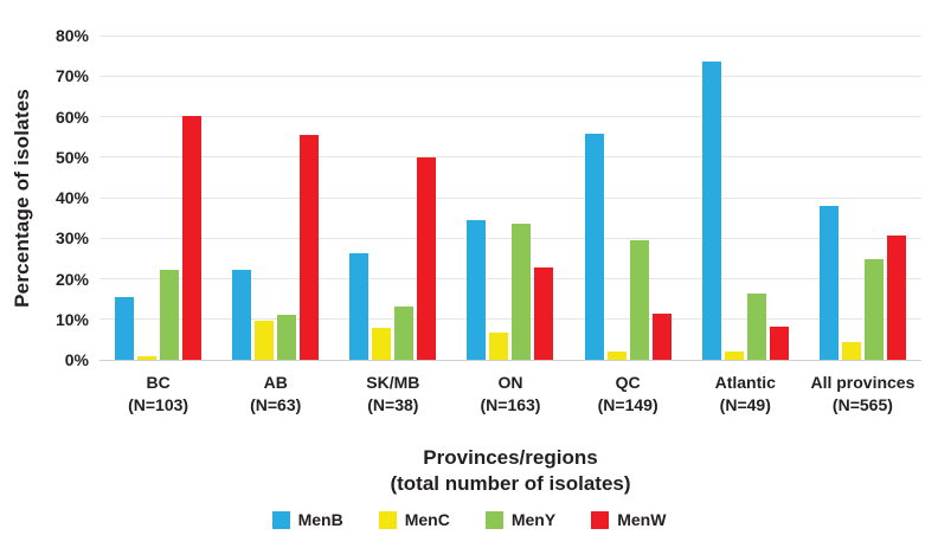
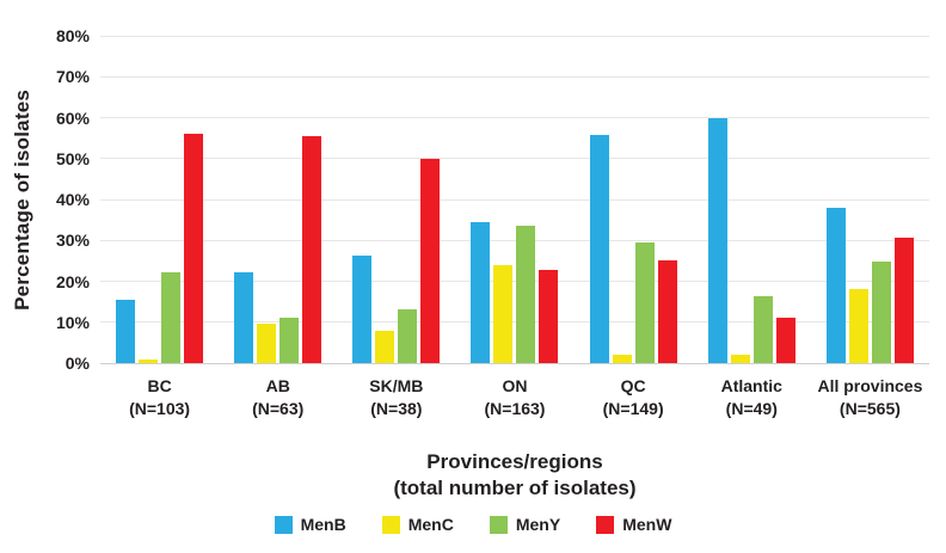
MenW/BC: 60% -> 56%
MenC/ON: 7% -> 24%
MenW/QC: 11% -> 25%
MenB/Atlantic: 74% -> 60%
MenW/Atlantic: 8% -> 11%
MenC/All provinces: 4% -> 18%
